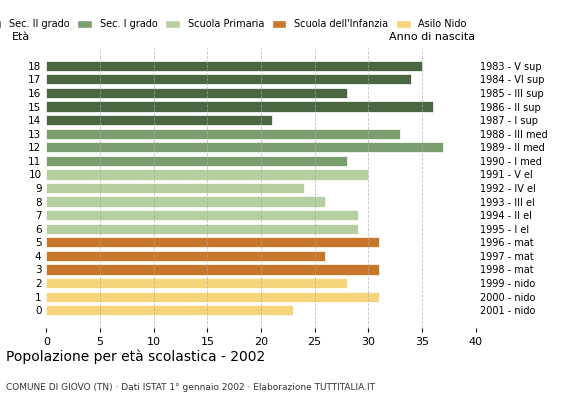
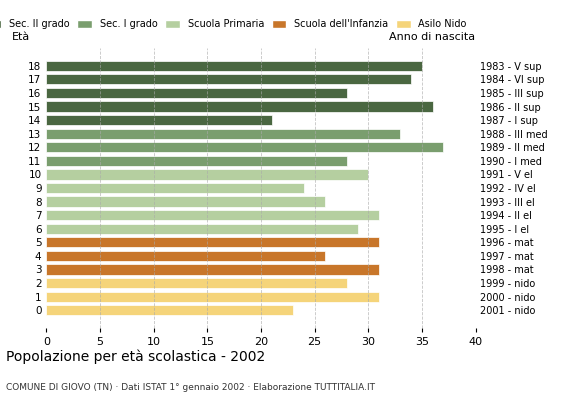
7: 29 -> 31
